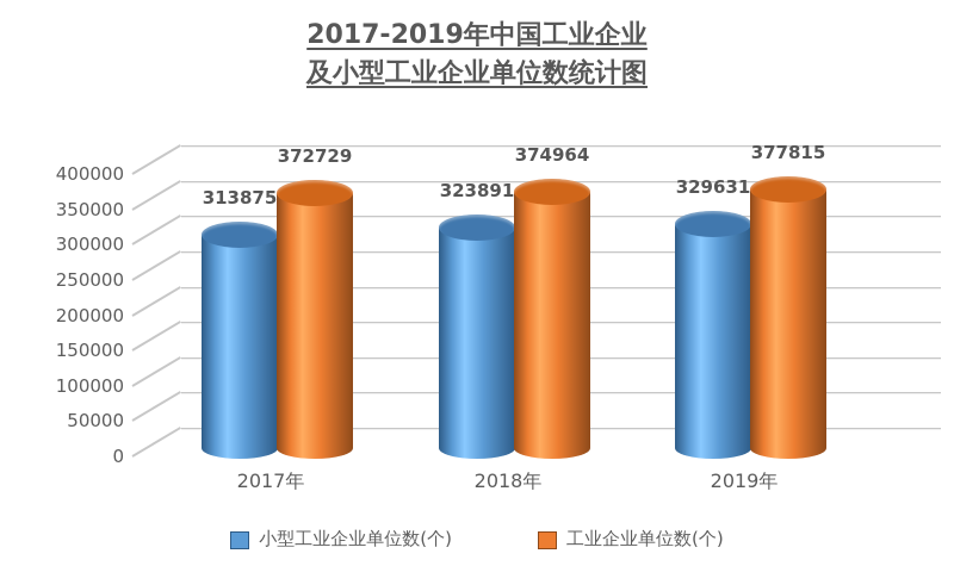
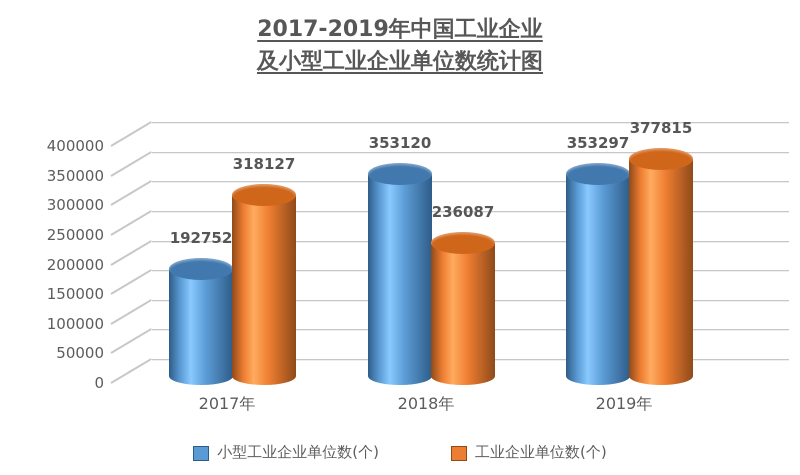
小型工业企业单位数(个)/2017年: 313875 -> 192752
工业企业单位数(个)/2017年: 372729 -> 318127
小型工业企业单位数(个)/2018年: 323891 -> 353120
工业企业单位数(个)/2018年: 374964 -> 236087
小型工业企业单位数(个)/2019年: 329631 -> 353297
